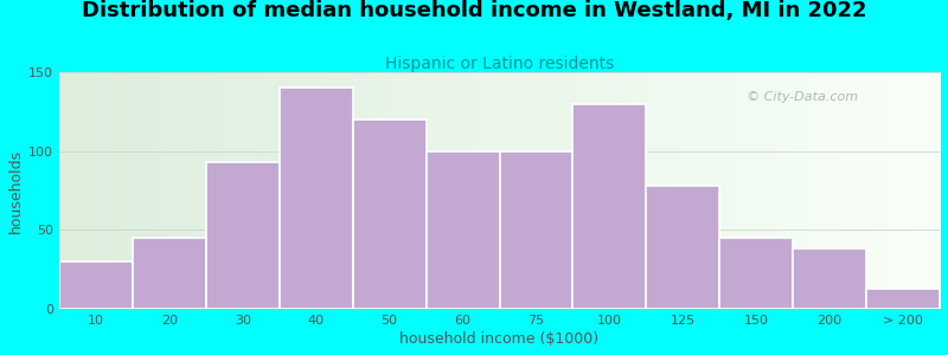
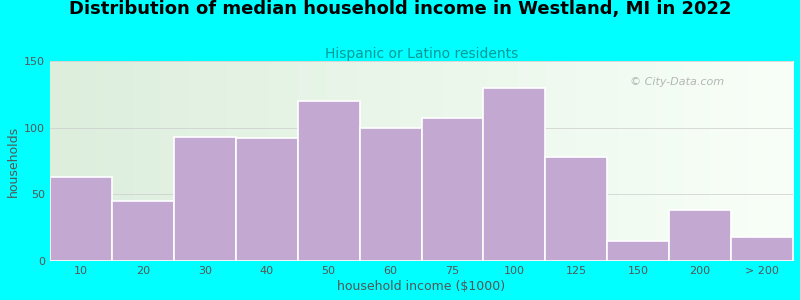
10: 30 -> 63
40: 140 -> 92
75: 100 -> 107
150: 45 -> 15
> 200: 13 -> 18
